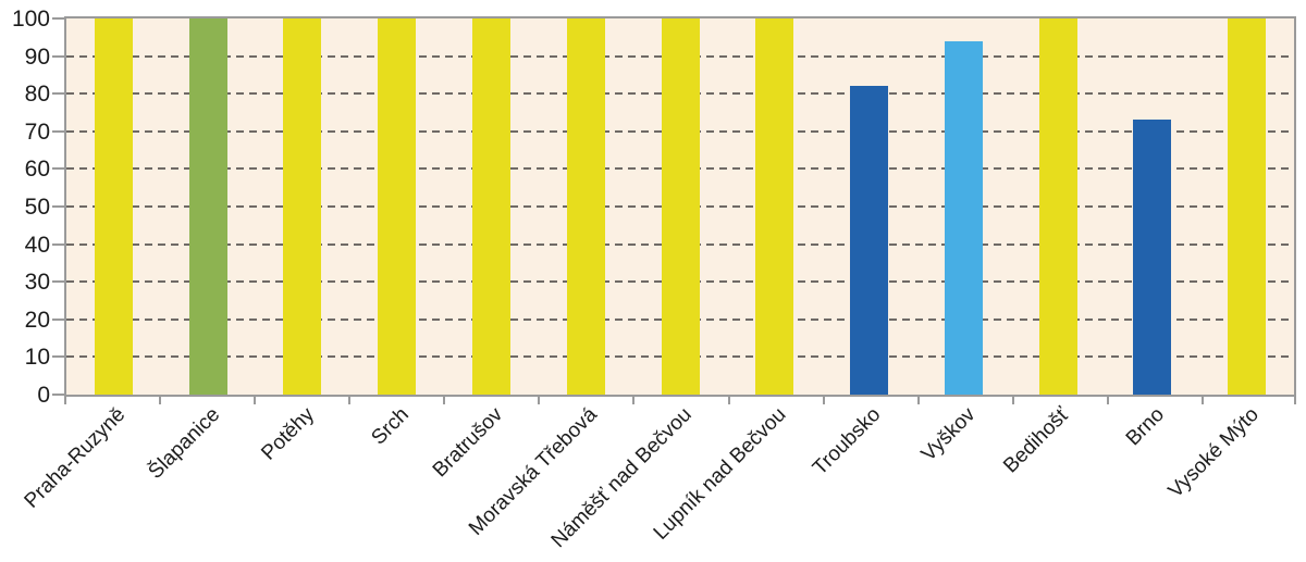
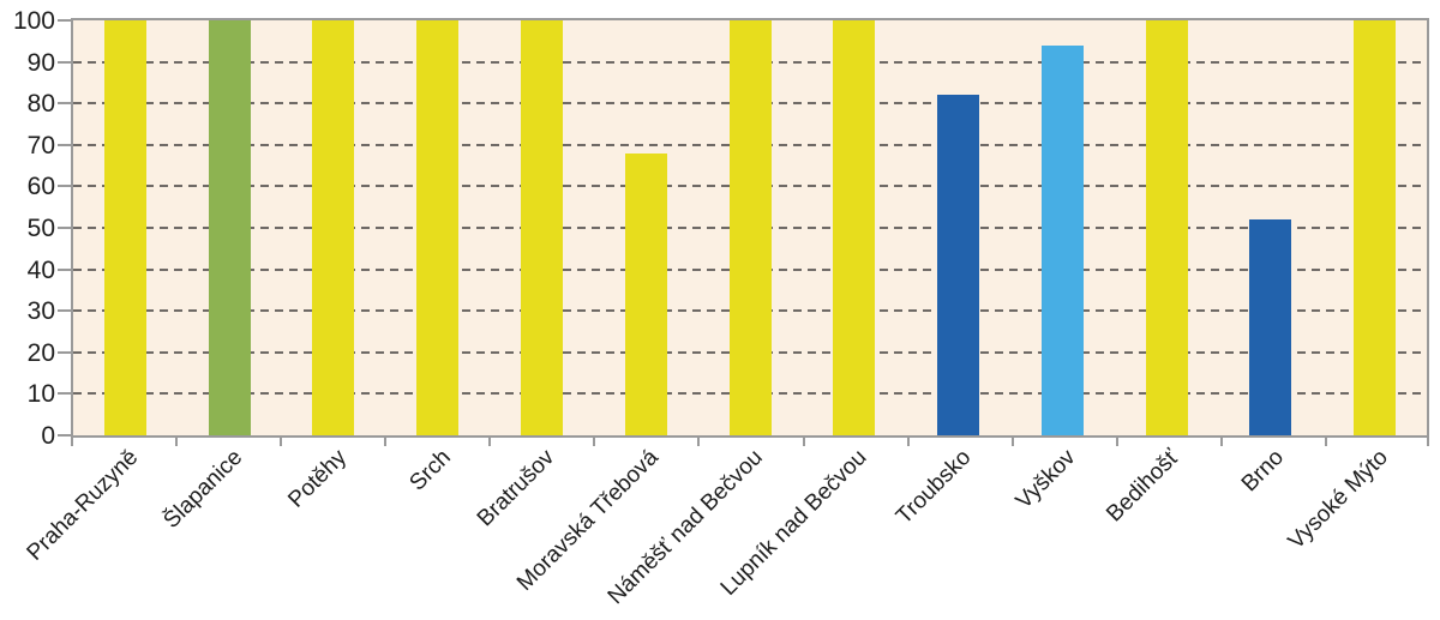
Moravská Třebová: 100 -> 68
Brno: 73 -> 52
